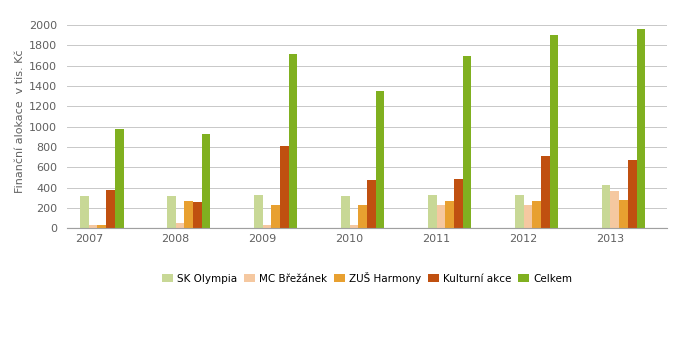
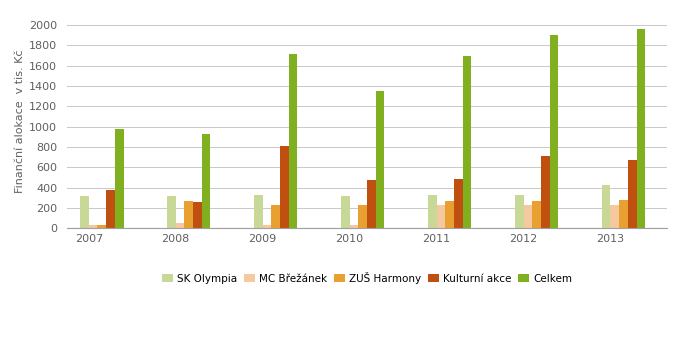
MC Břežánek/2013: 370 -> 230
